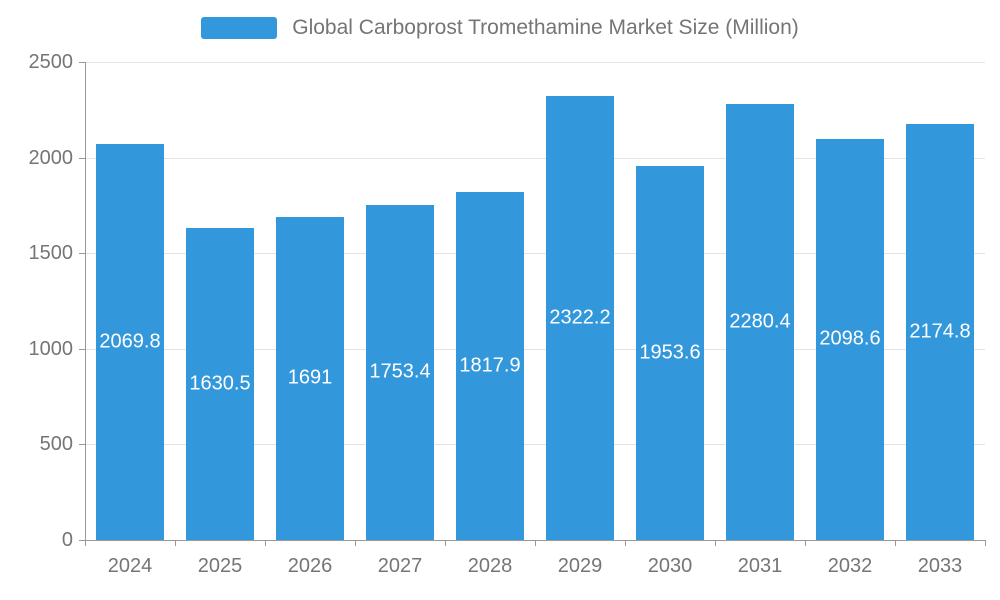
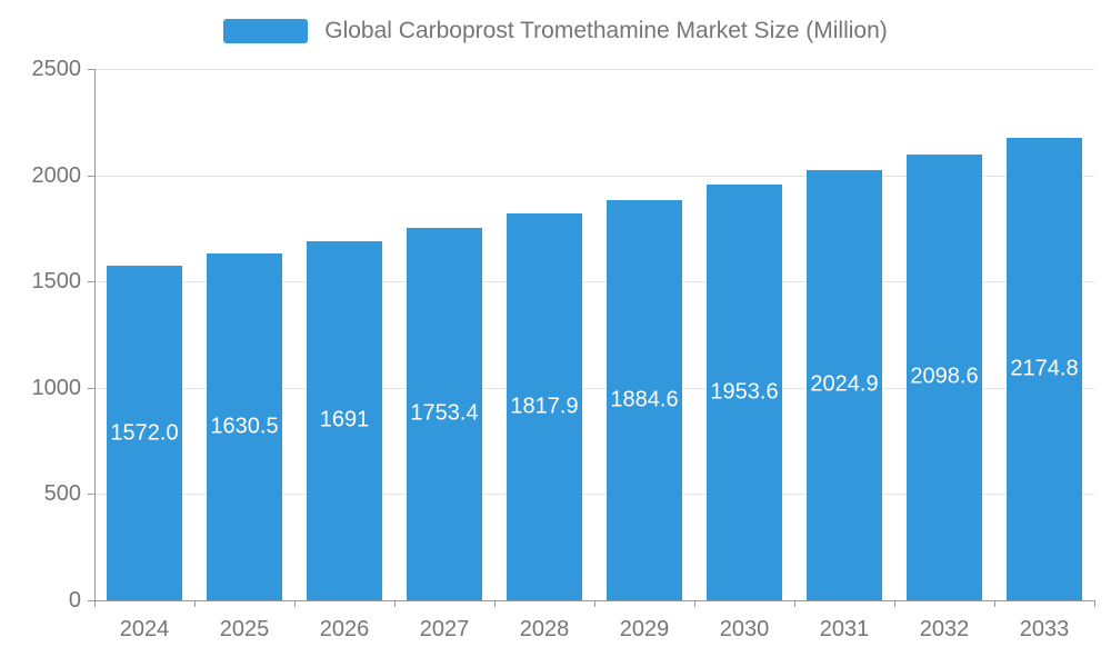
2024: 2069.8 -> 1572.0
2029: 2322.2 -> 1884.6
2031: 2280.4 -> 2024.9
